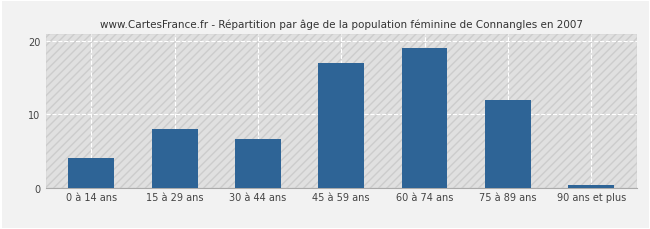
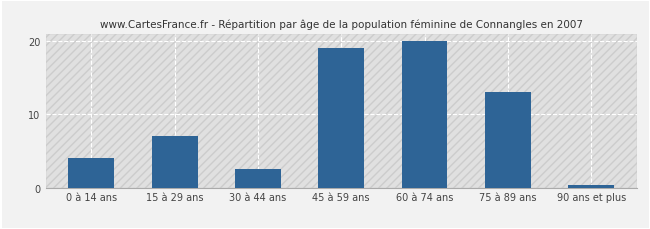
15 à 29 ans: 8.0 -> 7.0
30 à 44 ans: 6.6 -> 2.5
45 à 59 ans: 17.0 -> 19.0
60 à 74 ans: 19.0 -> 20.0
75 à 89 ans: 12.0 -> 13.0
